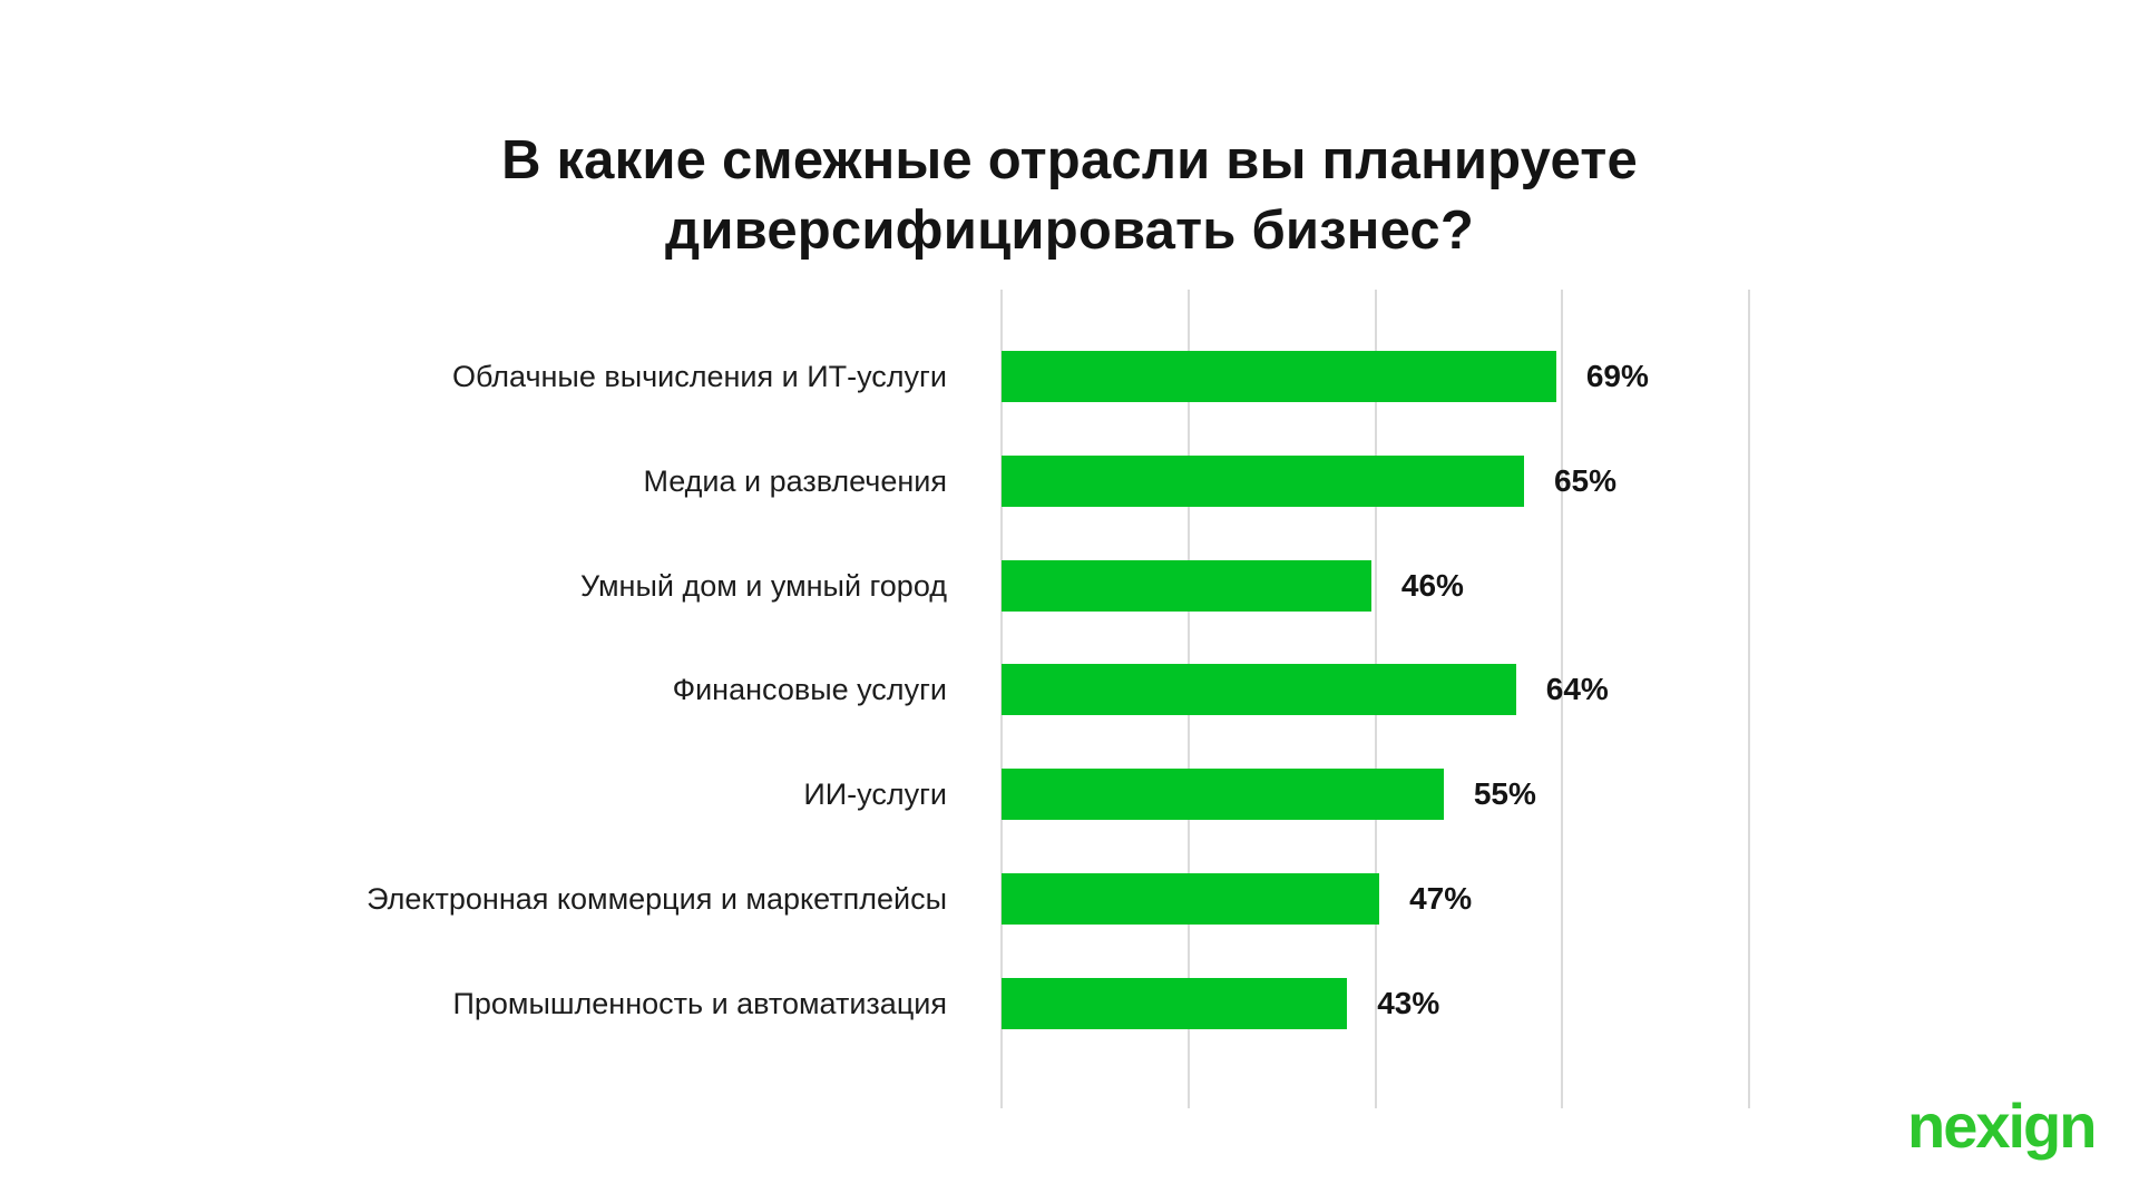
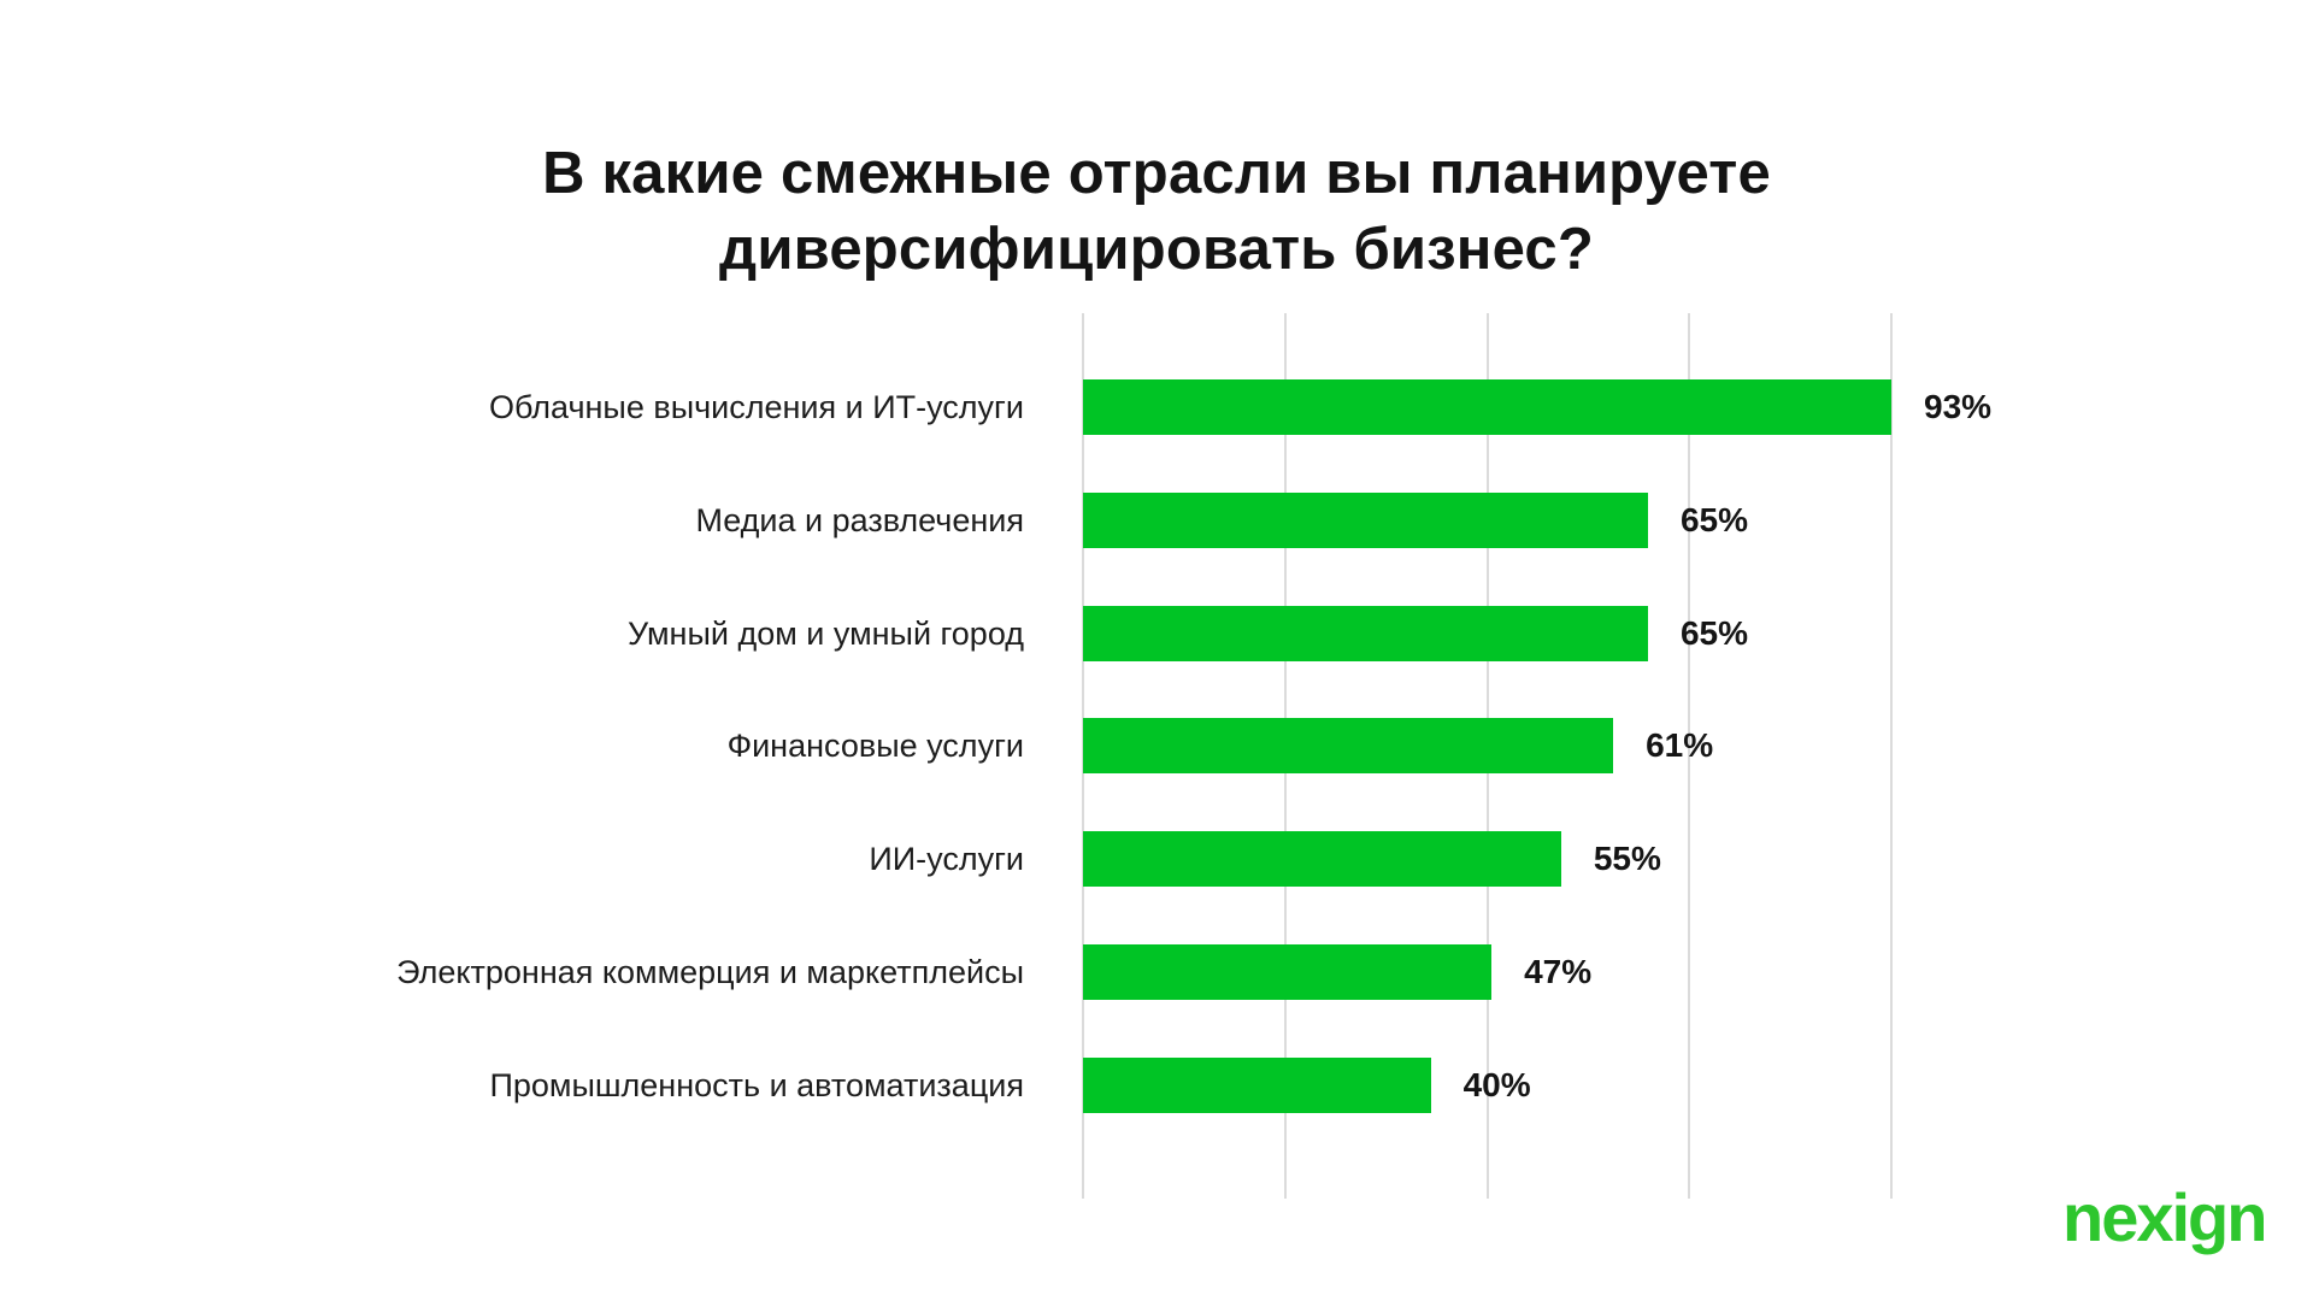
Облачные вычисления и ИТ-услуги: 69% -> 93%
Умный дом и умный город: 46% -> 65%
Финансовые услуги: 64% -> 61%
Промышленность и автоматизация: 43% -> 40%
